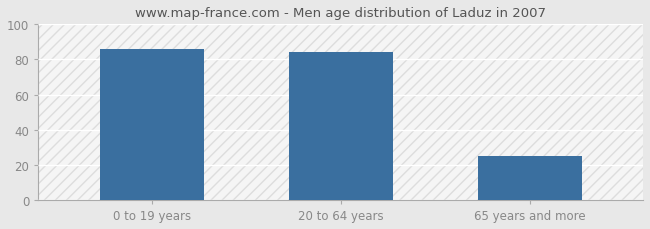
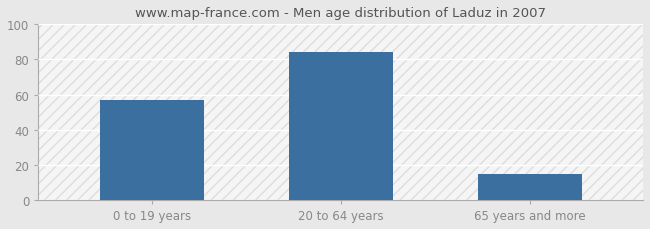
0 to 19 years: 86 -> 57
65 years and more: 25 -> 15
